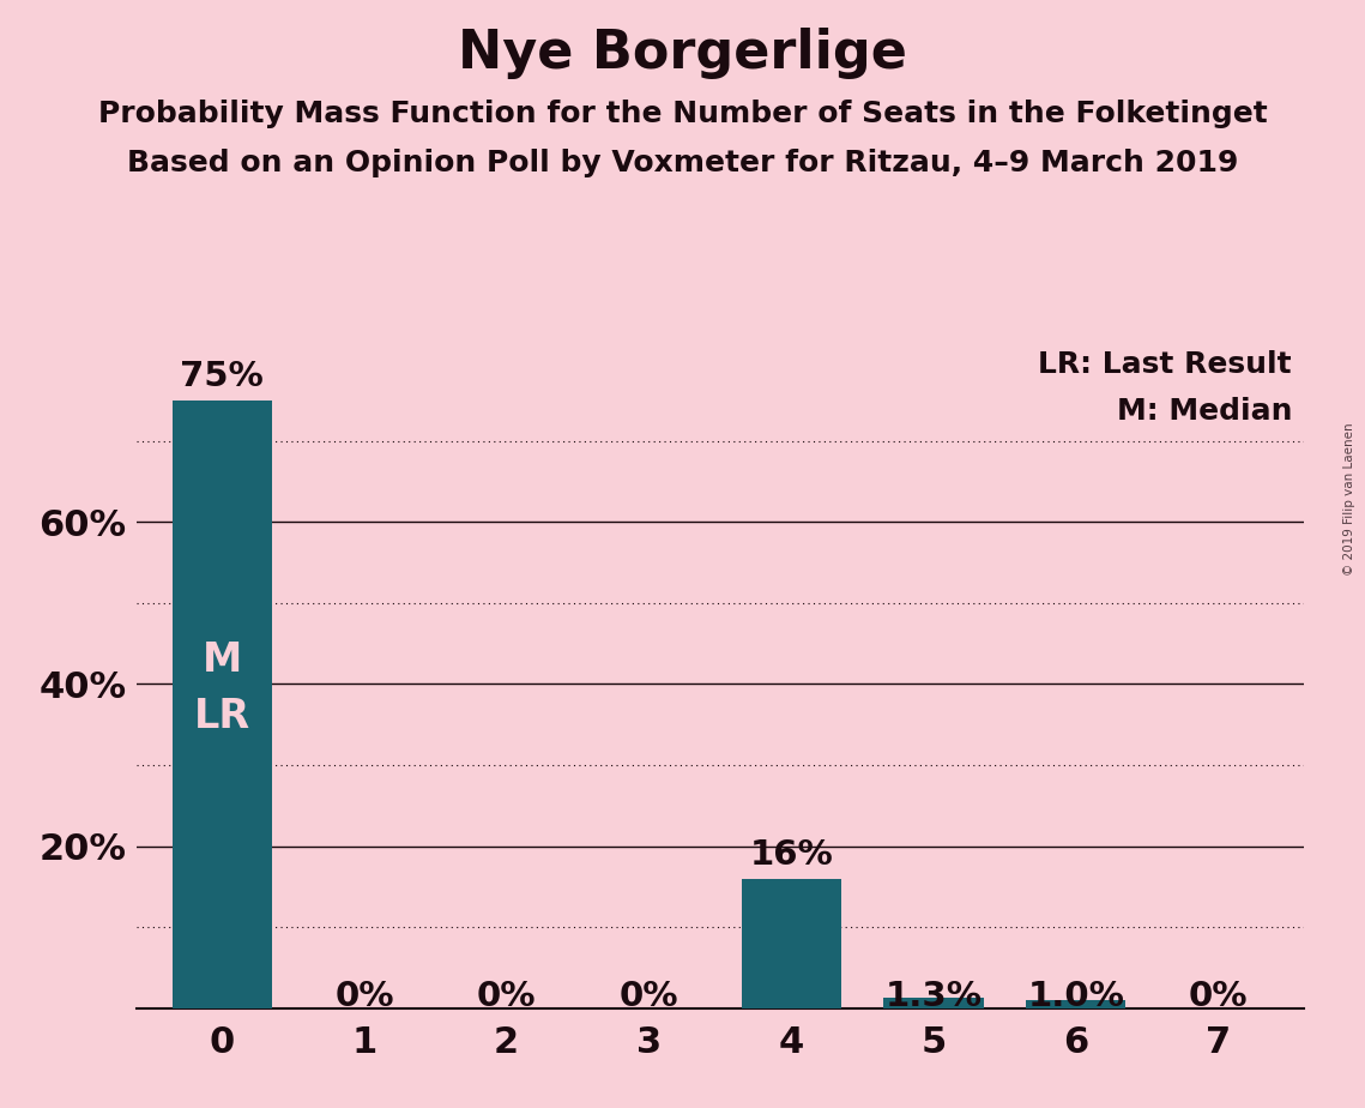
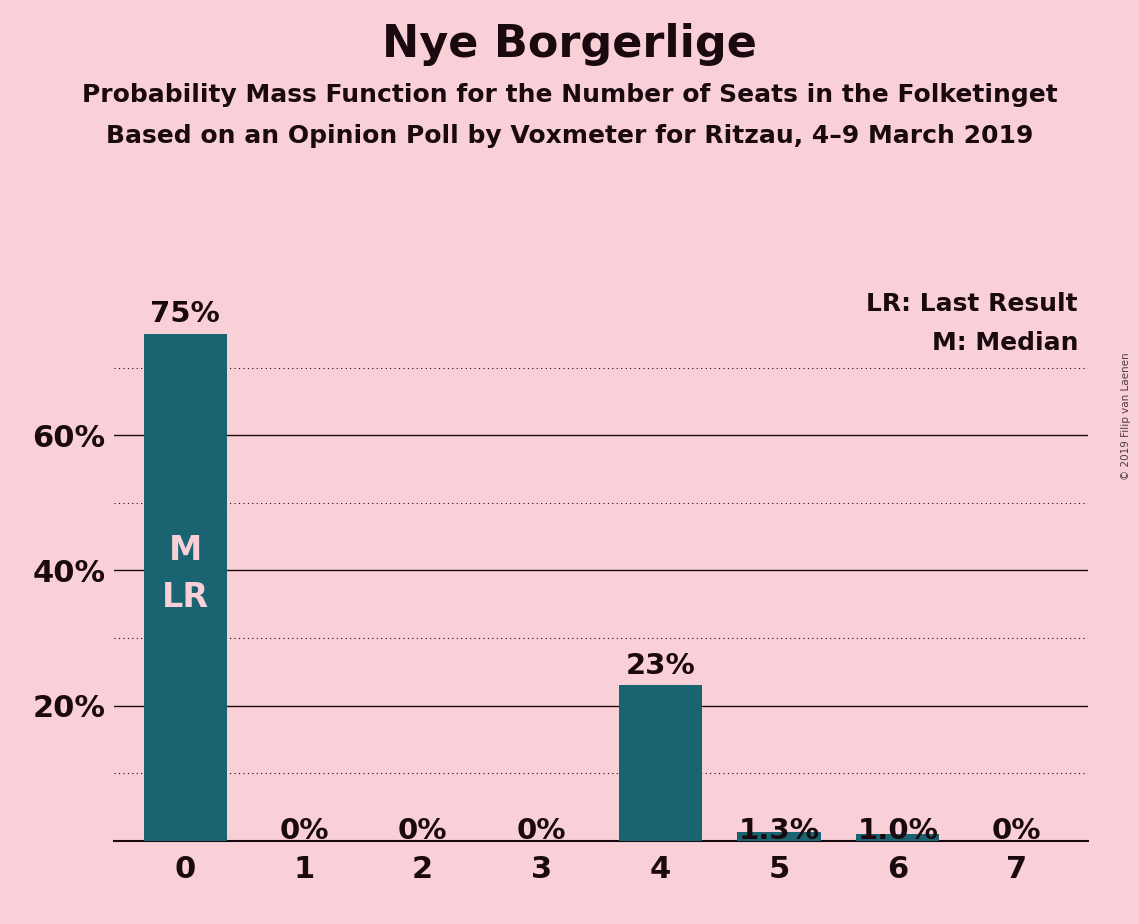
4: 16% -> 23%
